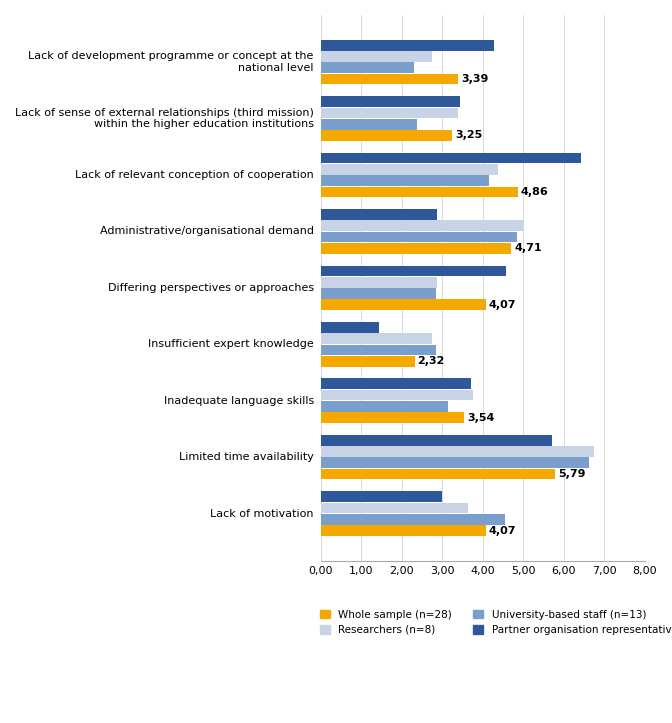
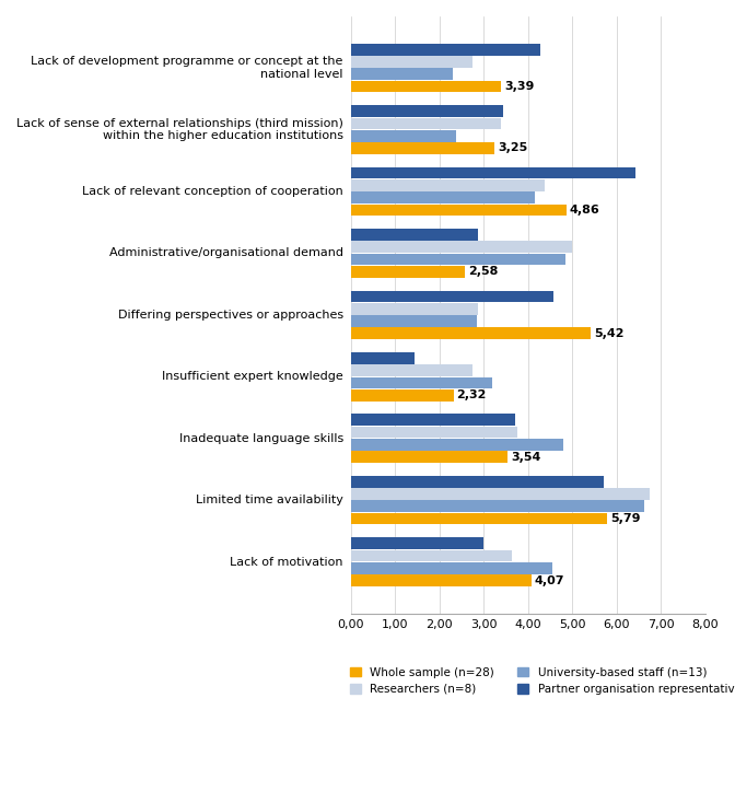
Whole sample (n=28)/Administrative/organisational demand: 4,71 -> 2,58
Whole sample (n=28)/Differing perspectives or approaches: 4,07 -> 5,42
University-based staff (n=13)/Insufficient expert knowledge: 2,85 -> 3,20
University-based staff (n=13)/Inadequate language skills: 3,15 -> 4,80
